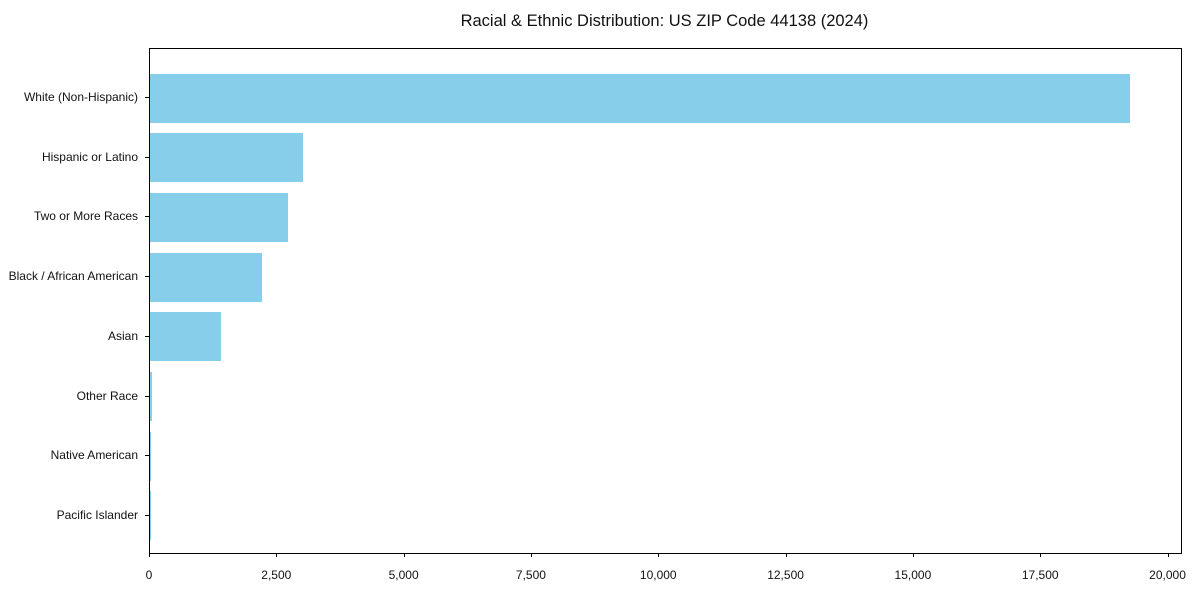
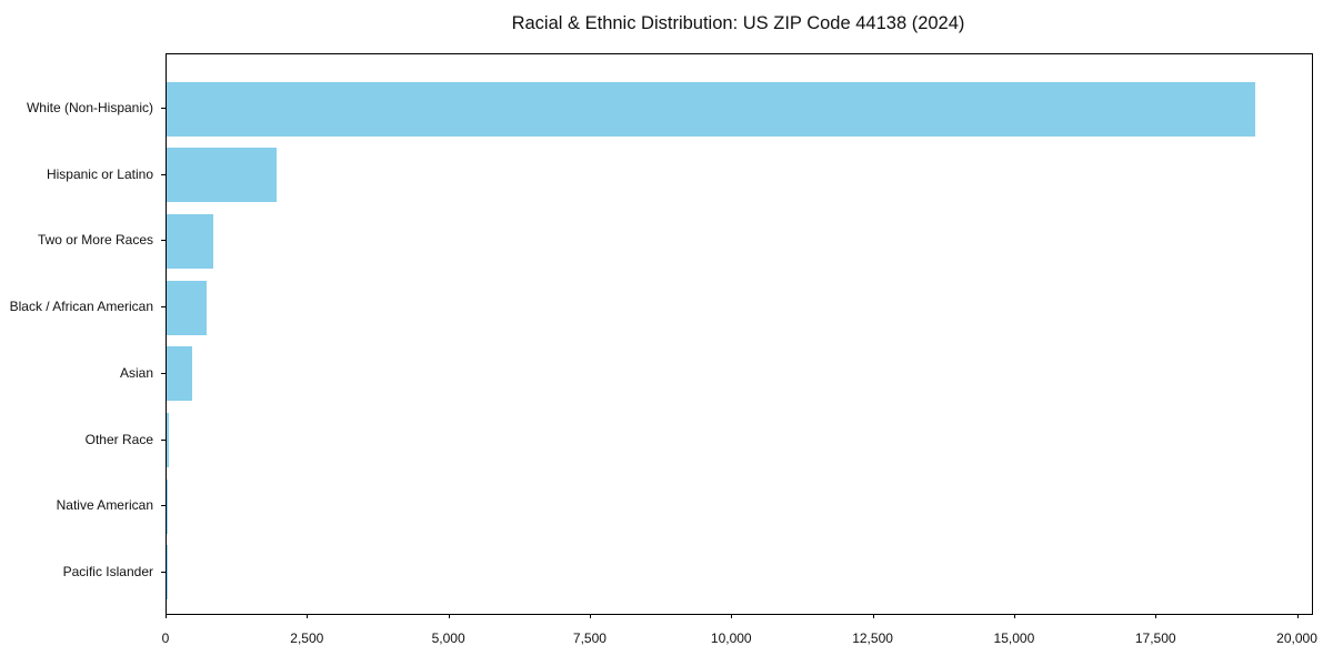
Hispanic or Latino: 3000 -> 2000
Two or More Races: 2700 -> 800
Black / African American: 2200 -> 700
Asian: 1400 -> 400
